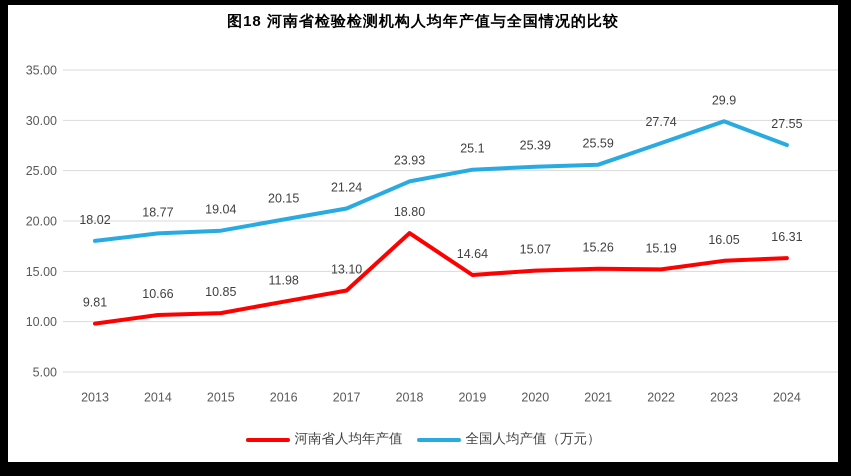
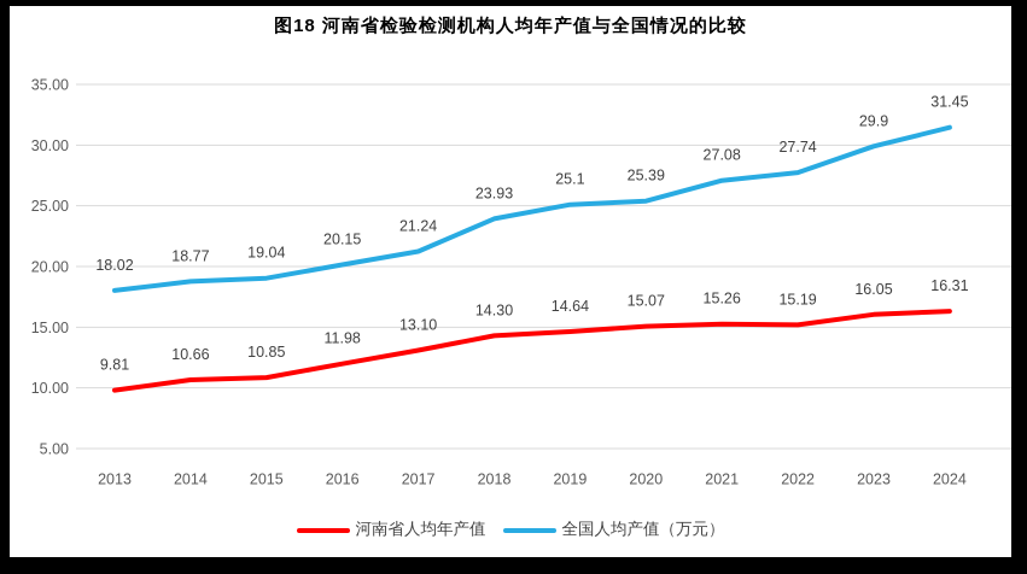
河南省人均年产值/2018: 18.80 -> 14.30
全国人均产值（万元）/2021: 25.59 -> 27.08
全国人均产值（万元）/2024: 27.55 -> 31.45
